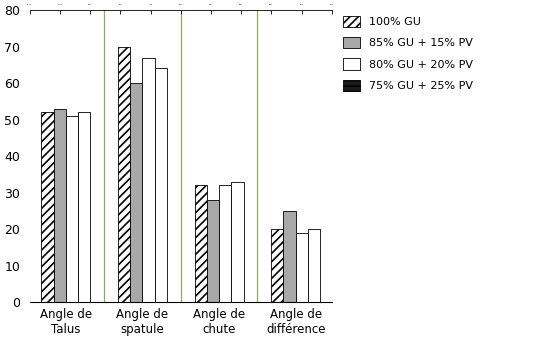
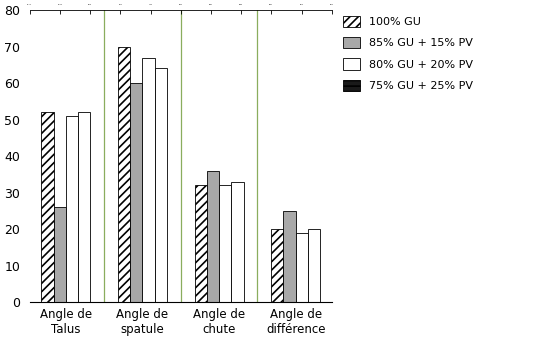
85% GU + 15% PV/Angle de Talus: 53 -> 26
85% GU + 15% PV/Angle de chute: 28 -> 36
